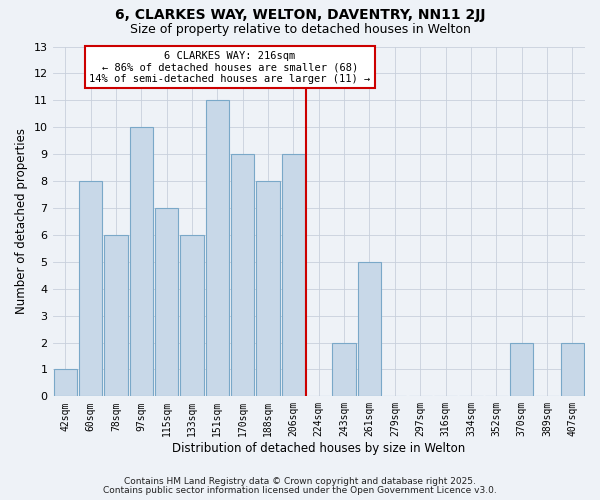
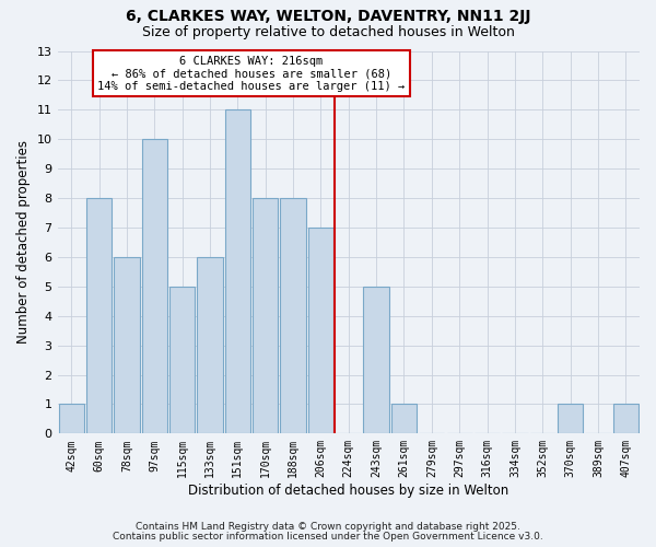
115sqm: 7 -> 5
170sqm: 9 -> 8
206sqm: 9 -> 7
243sqm: 2 -> 5
261sqm: 5 -> 1
370sqm: 2 -> 1
407sqm: 2 -> 1
